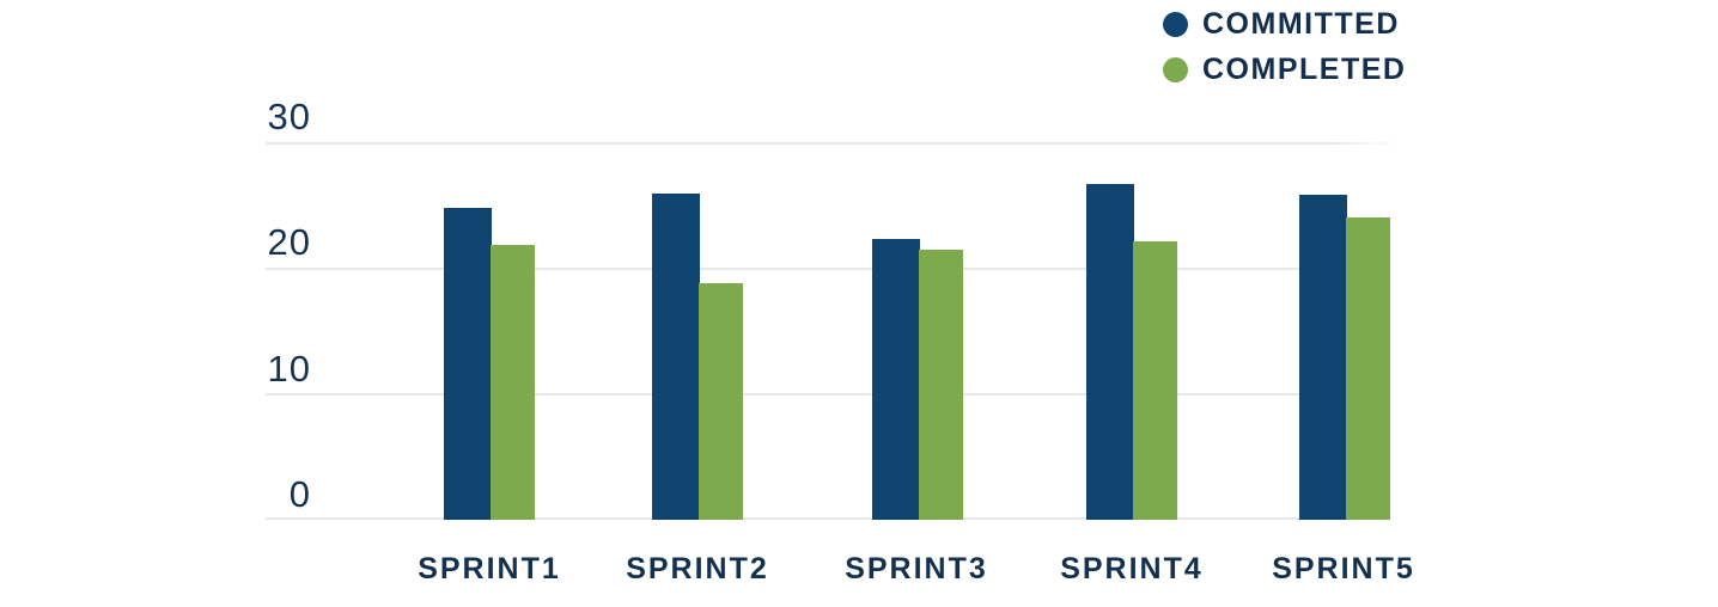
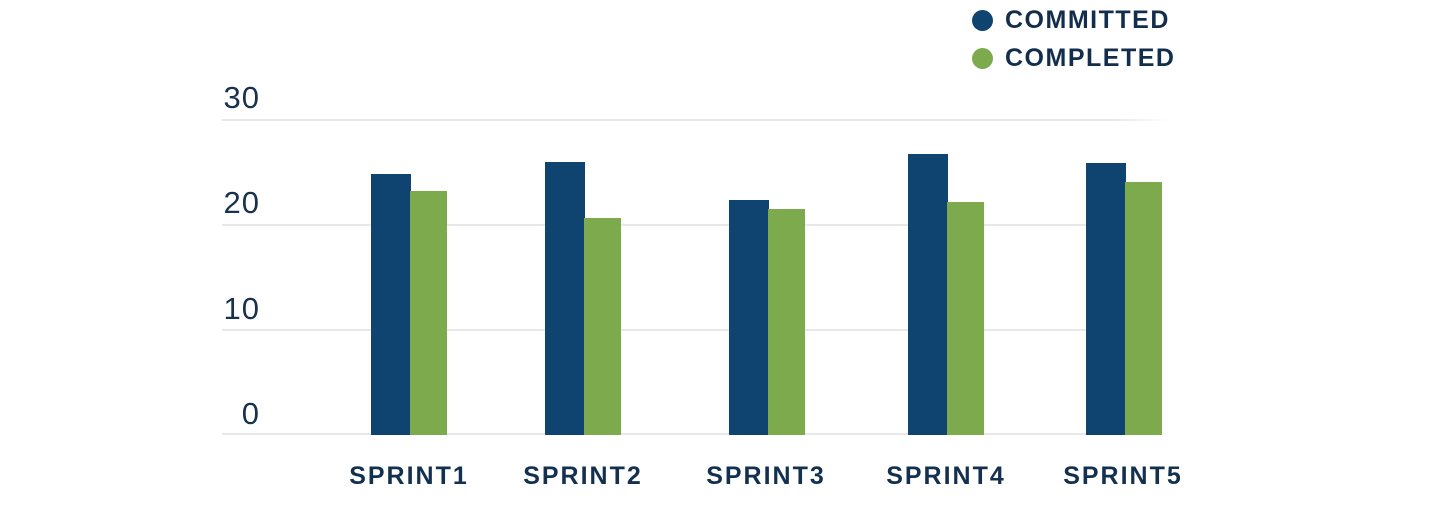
COMPLETED/SPRINT1: 21.8 -> 23.2
COMPLETED/SPRINT2: 18.8 -> 20.6
